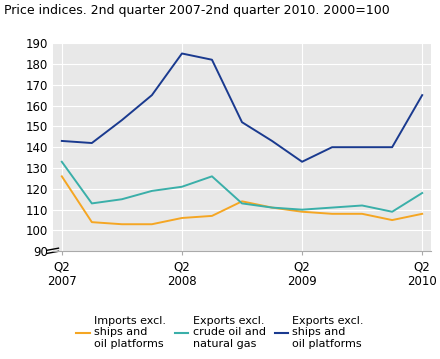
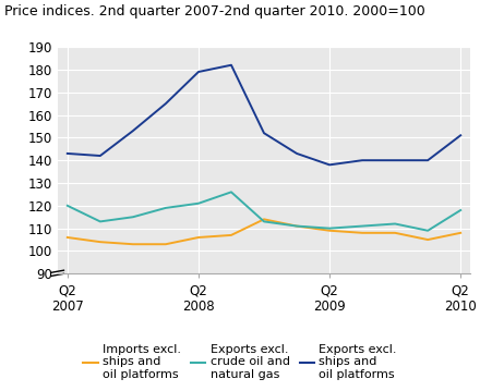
Imports excl. ships and oil platforms/Q2 2007: 126 -> 106
Exports excl. crude oil and natural gas/Q2 2007: 133 -> 120
Exports excl. ships and oil platforms/Q2 2008: 185 -> 179
Exports excl. ships and oil platforms/Q2 2009: 133 -> 138
Exports excl. ships and oil platforms/Q2 2010: 165 -> 151
